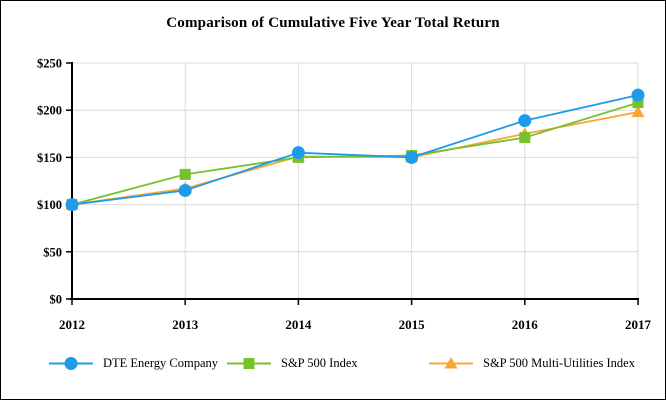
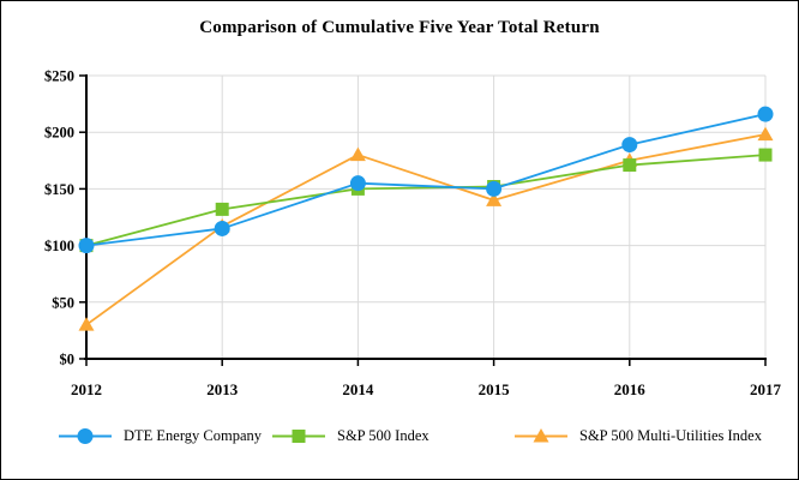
S&P 500 Multi-Utilities Index/2012: $100 -> $30
S&P 500 Multi-Utilities Index/2014: $150 -> $180
S&P 500 Multi-Utilities Index/2015: $150 -> $140
S&P 500 Index/2017: $210 -> $180
